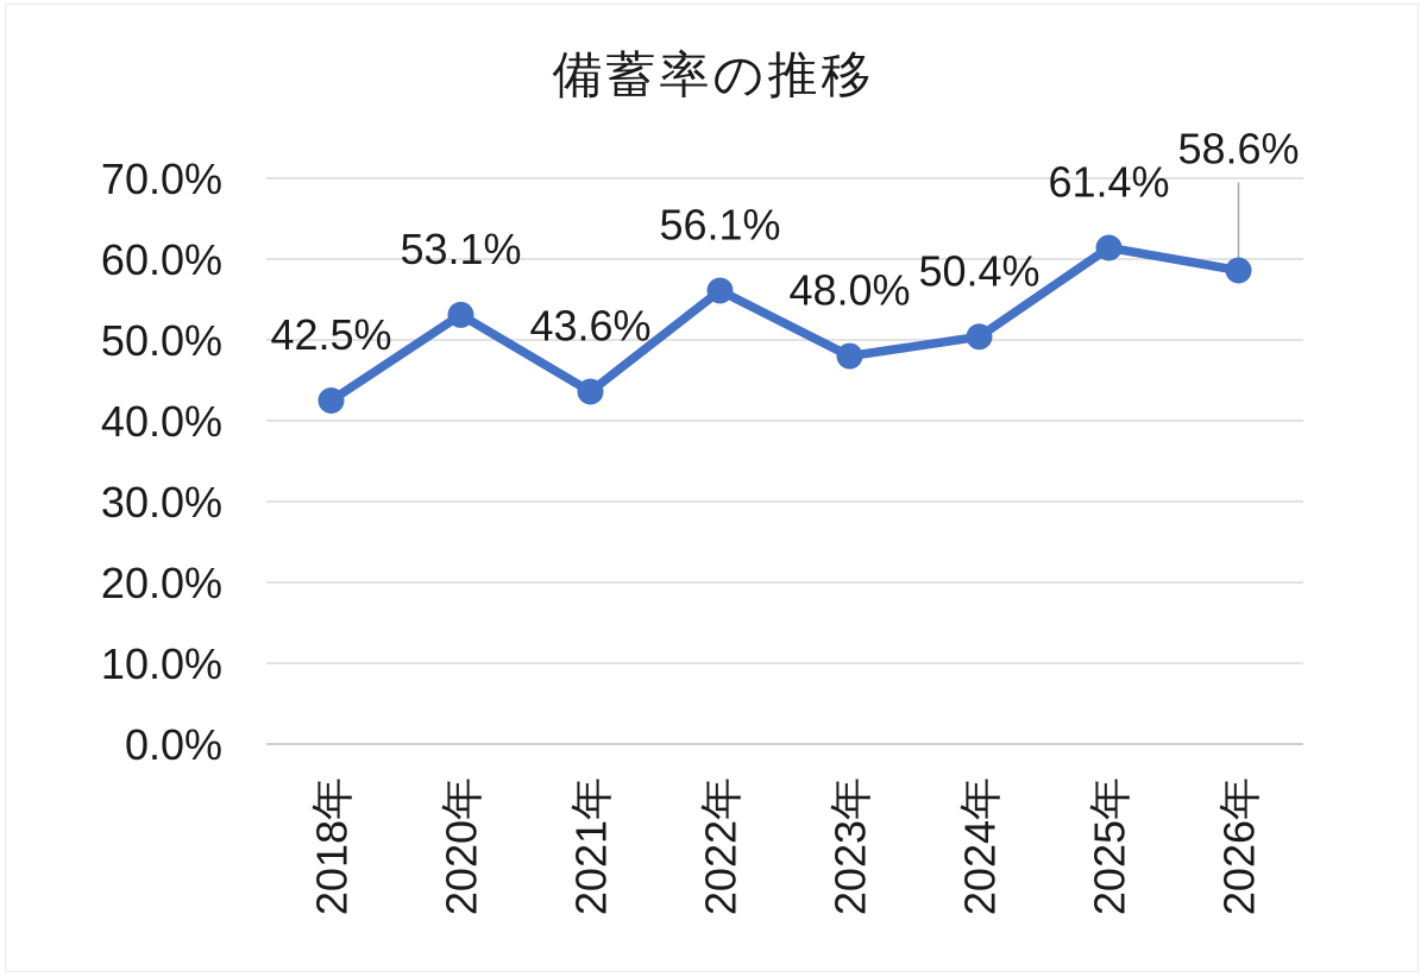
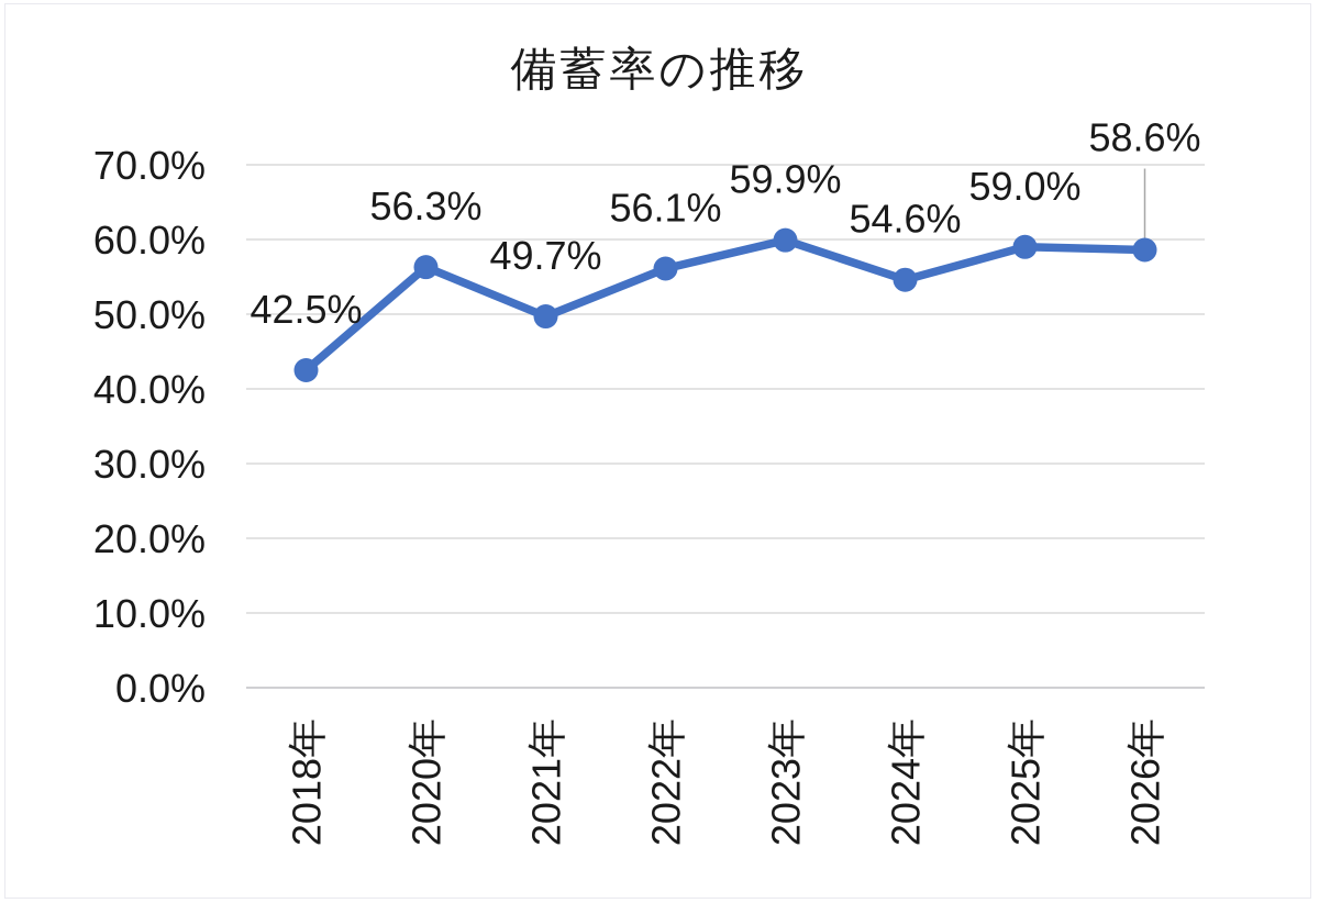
2020年: 53.1% -> 56.3%
2021年: 43.6% -> 49.7%
2023年: 48.0% -> 59.9%
2024年: 50.4% -> 54.6%
2025年: 61.4% -> 59.0%
